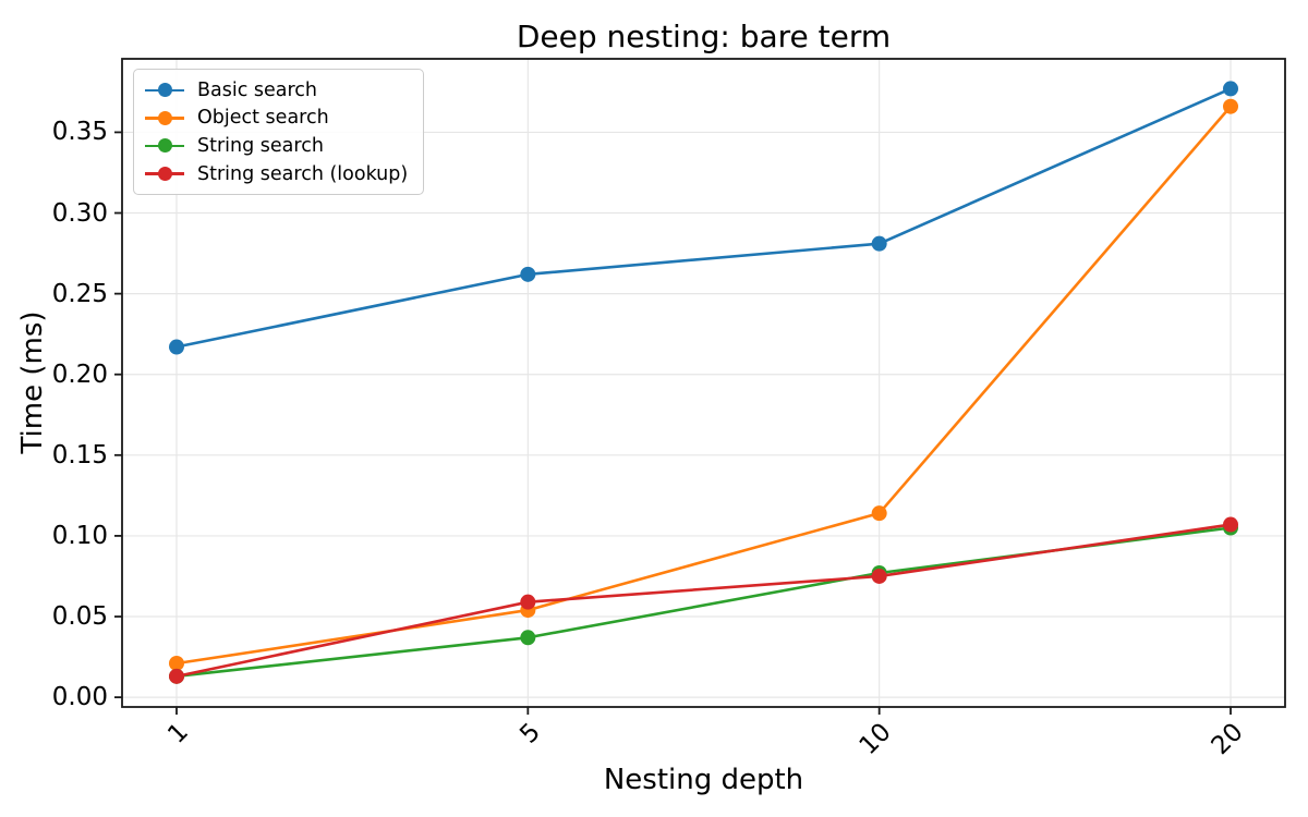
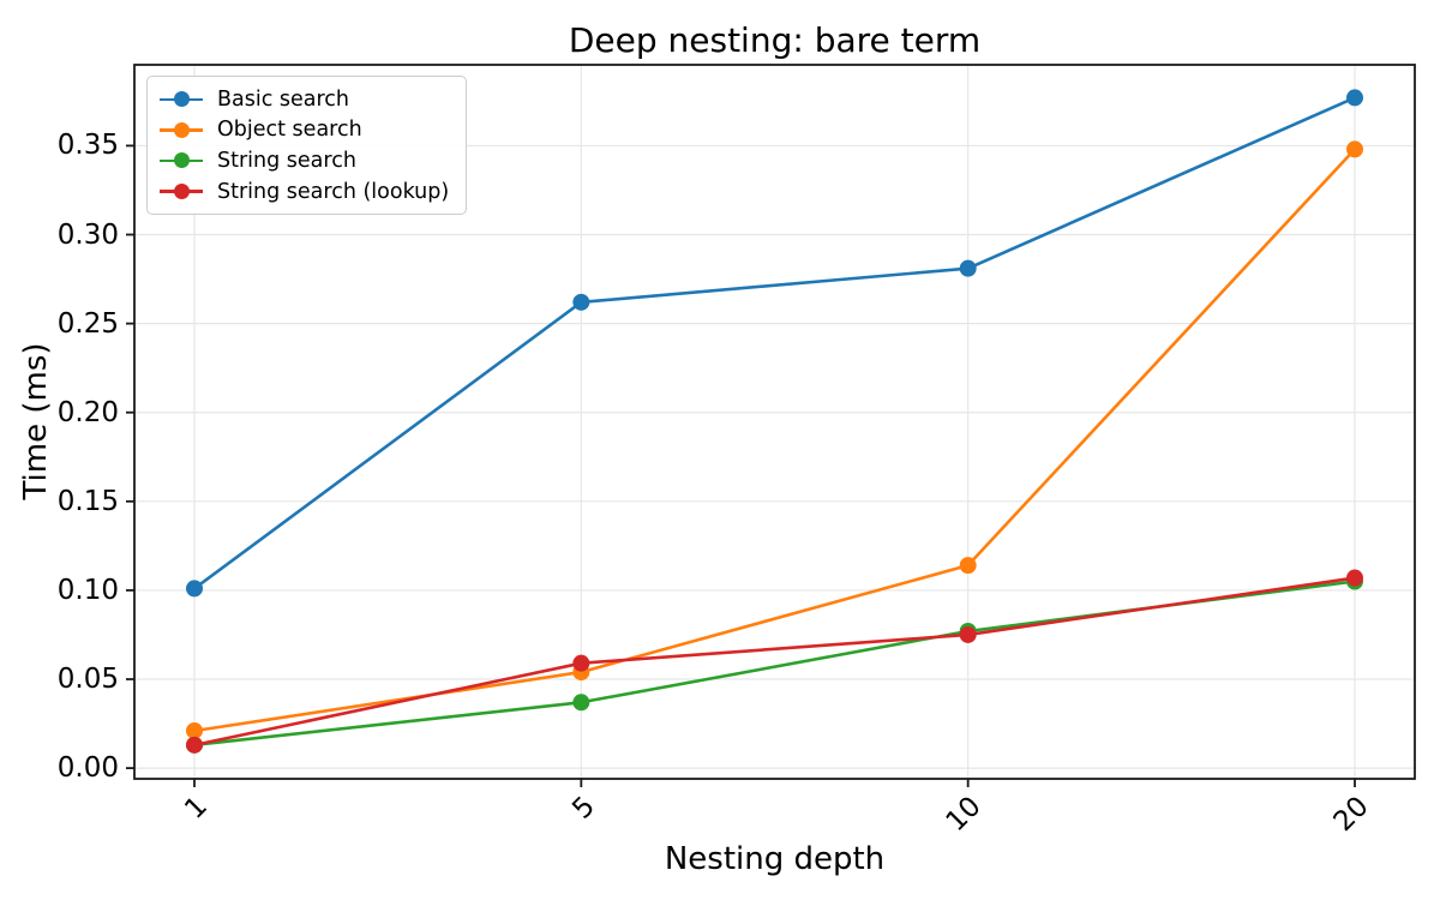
Basic search/1: 0.217 -> 0.101
Object search/20: 0.366 -> 0.348
